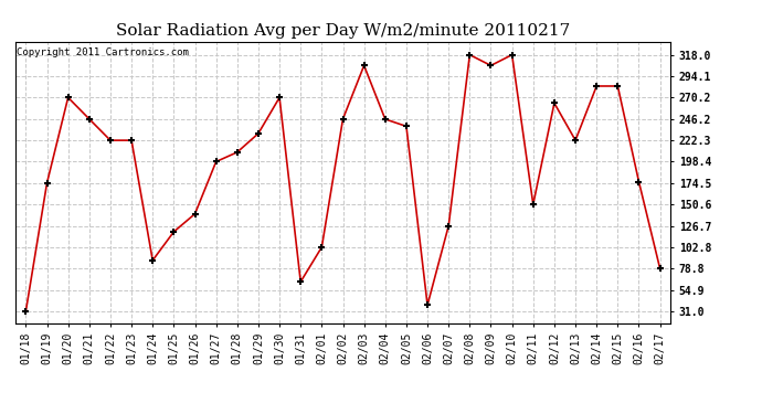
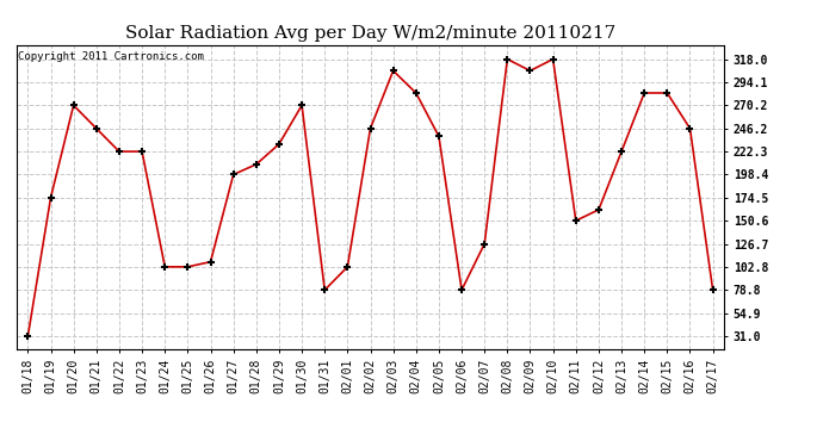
01/24: 88 -> 103
01/25: 120 -> 103
01/26: 140 -> 108
01/31: 64 -> 79
02/04: 246 -> 283
02/06: 38 -> 79
02/12: 264 -> 162
02/16: 176 -> 246
